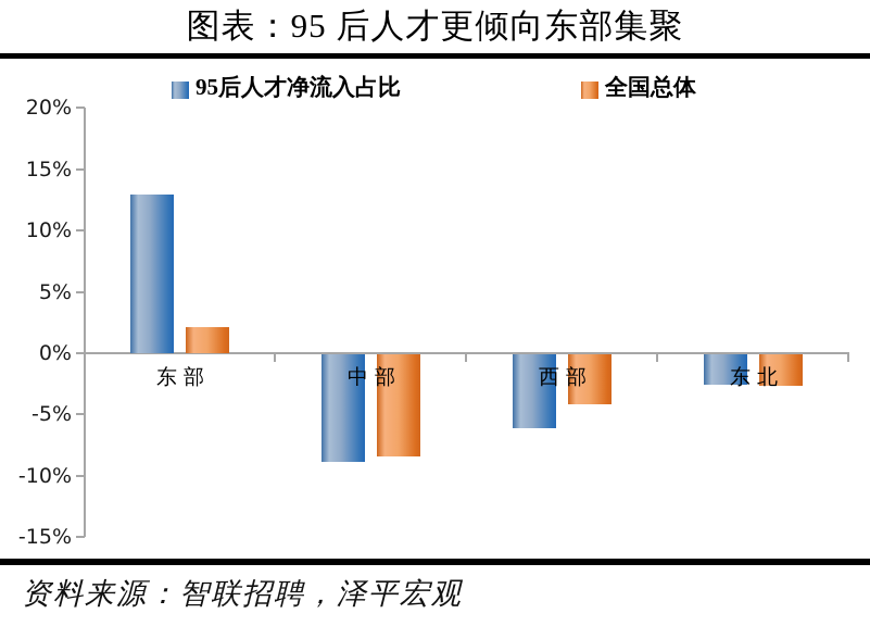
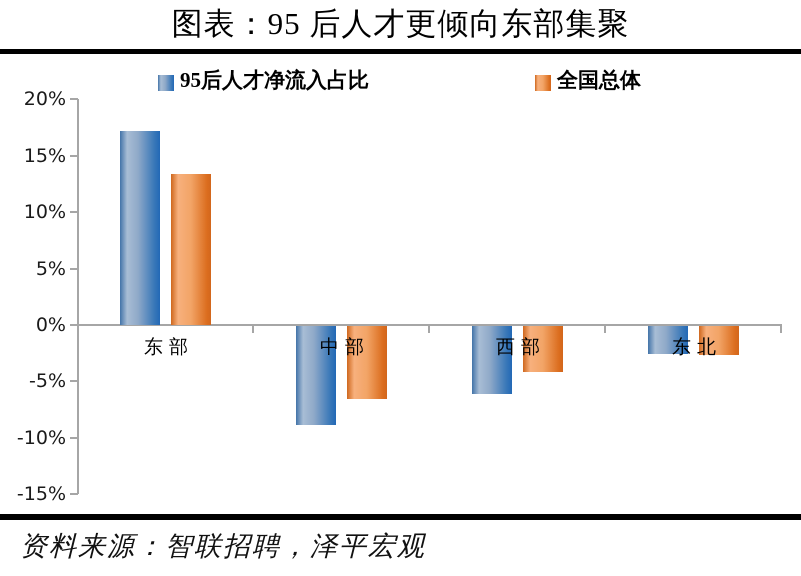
95后人才净流入占比/东部: 12.9% -> 17.2%
全国总体/东部: 2.1% -> 13.4%
全国总体/中部: -8.3% -> -6.5%
